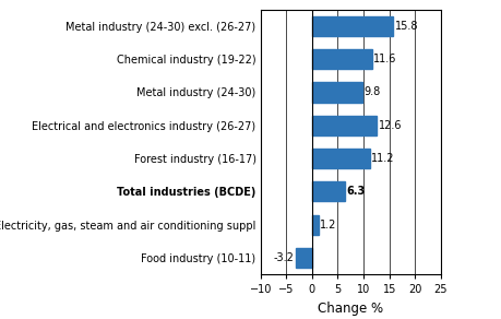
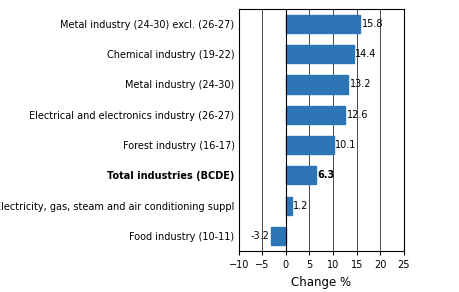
Chemical industry (19-22): 11.6 -> 14.4
Metal industry (24-30): 9.8 -> 13.2
Forest industry (16-17): 11.2 -> 10.1
